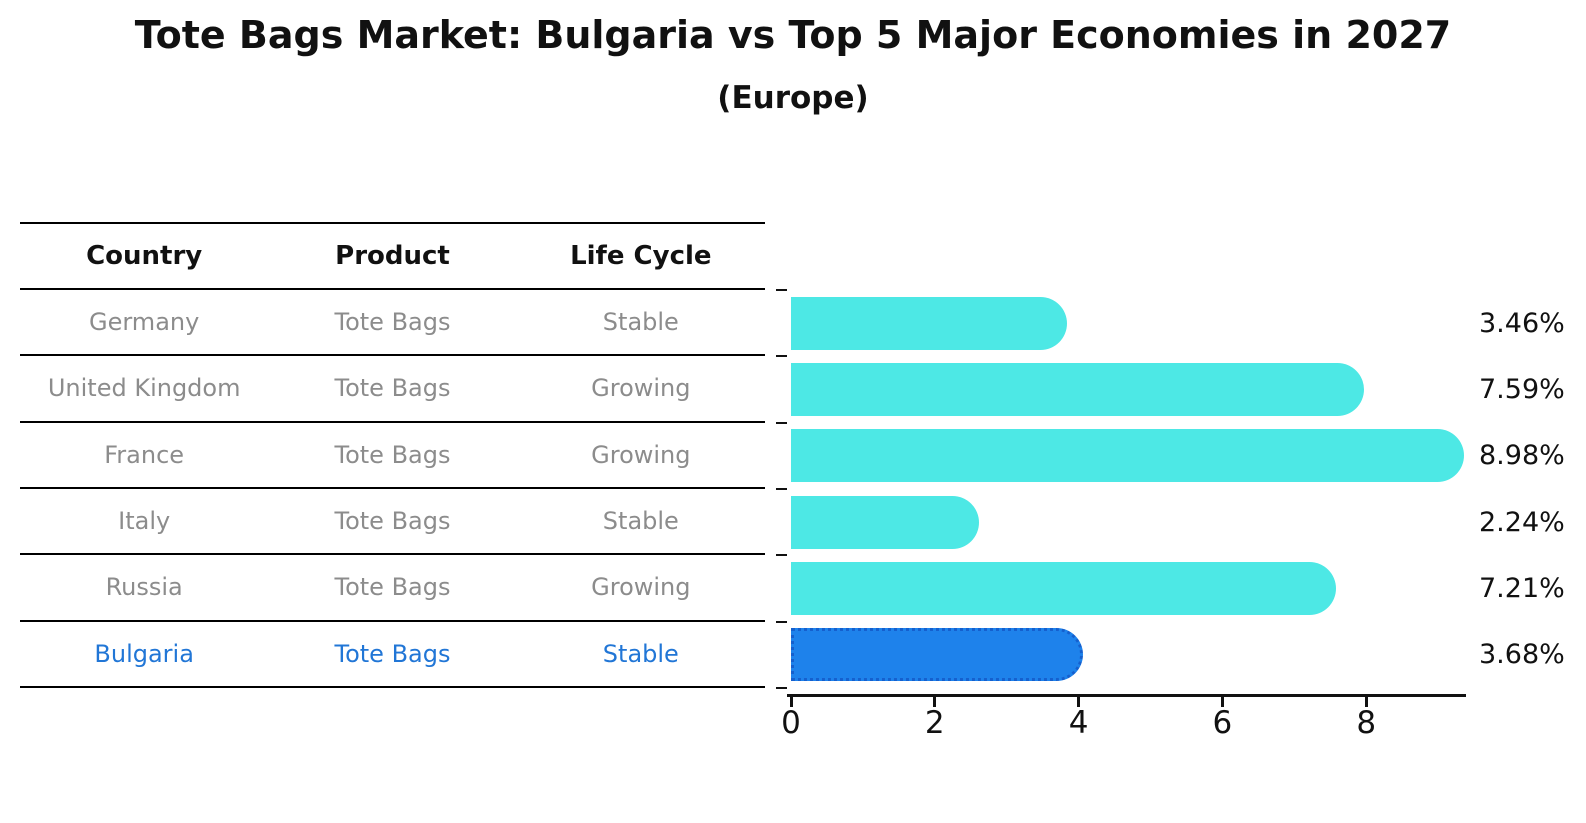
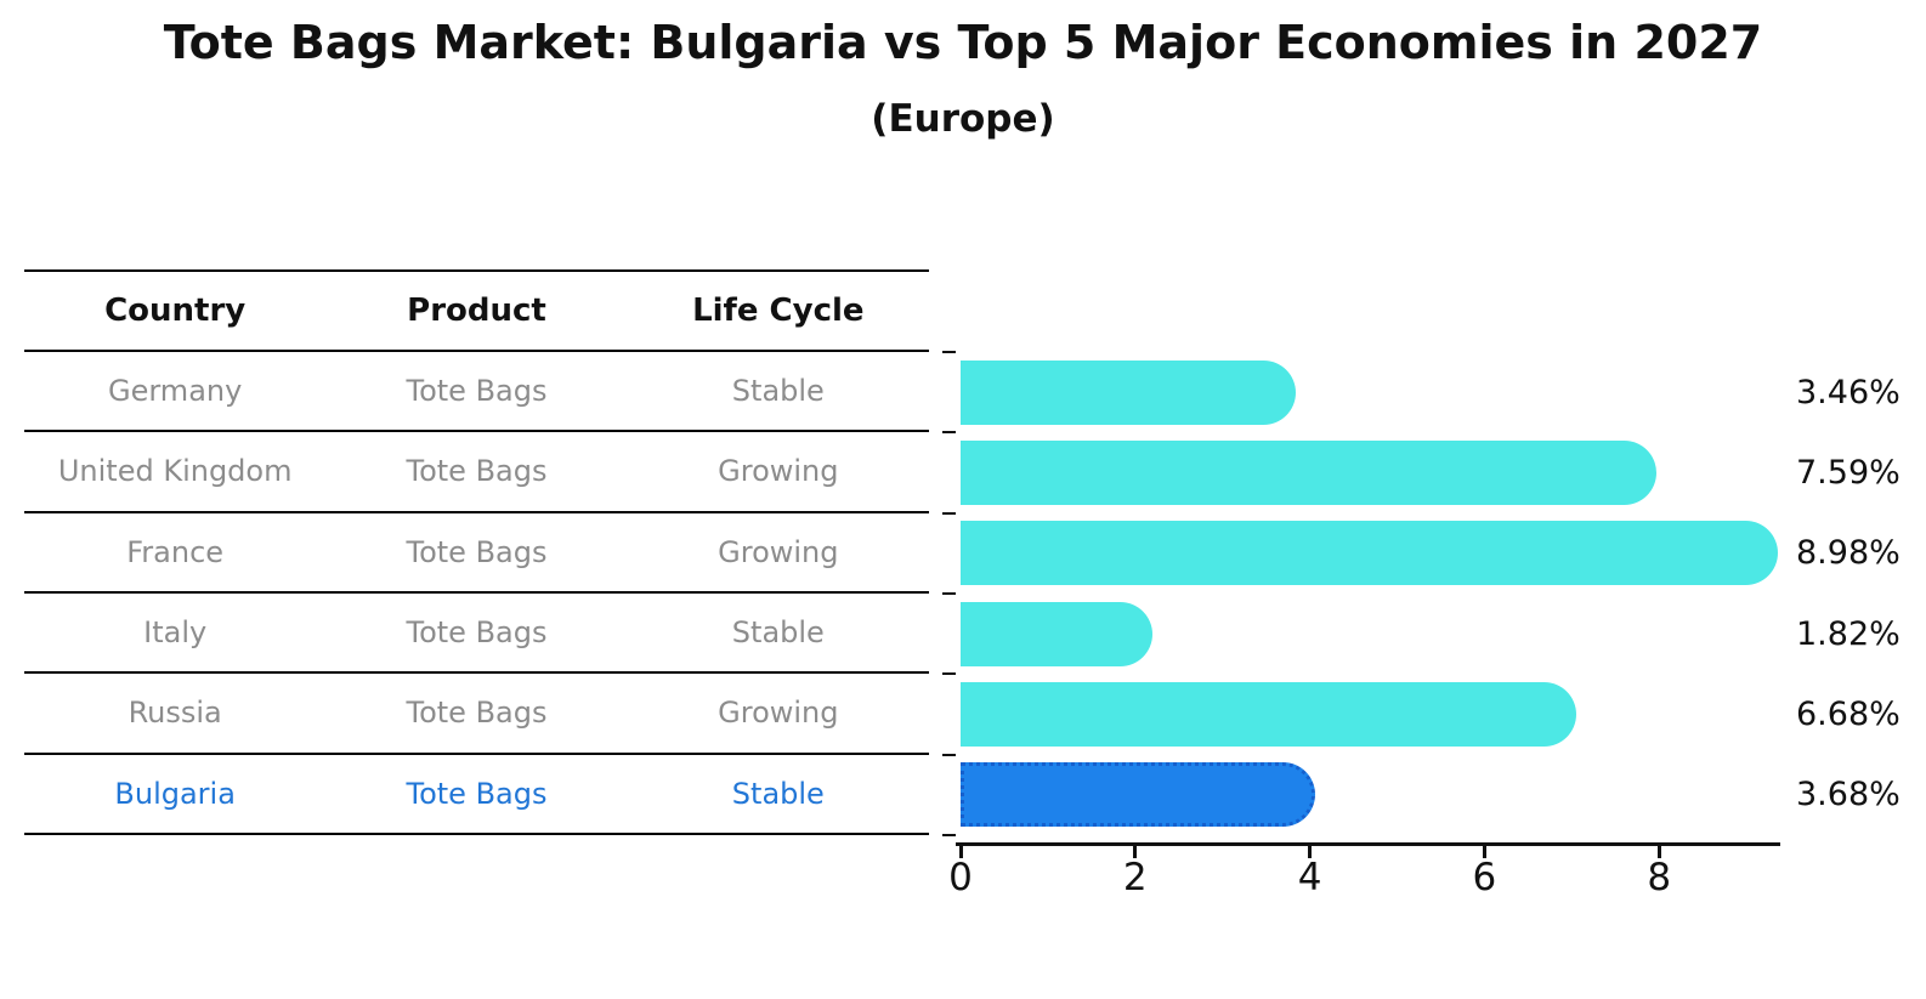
Italy: 2.24% -> 1.82%
Russia: 7.21% -> 6.68%
